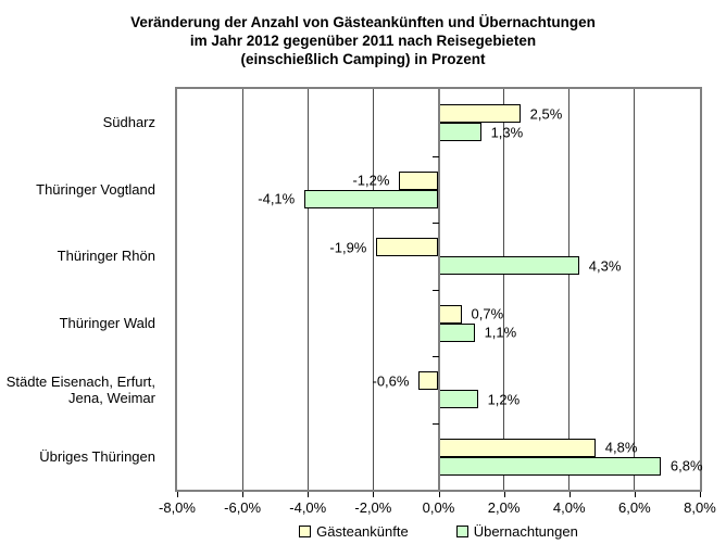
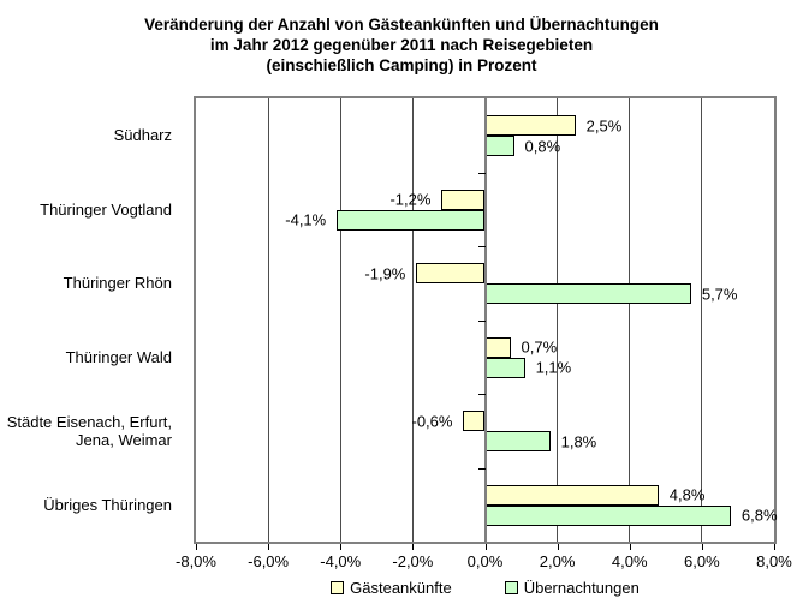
Übernachtungen/Südharz: 1,3% -> 0,8%
Übernachtungen/Thüringer Rhön: 4,3% -> 5,7%
Übernachtungen/Städte Eisenach, Erfurt, Jena, Weimar: 1,2% -> 1,8%
